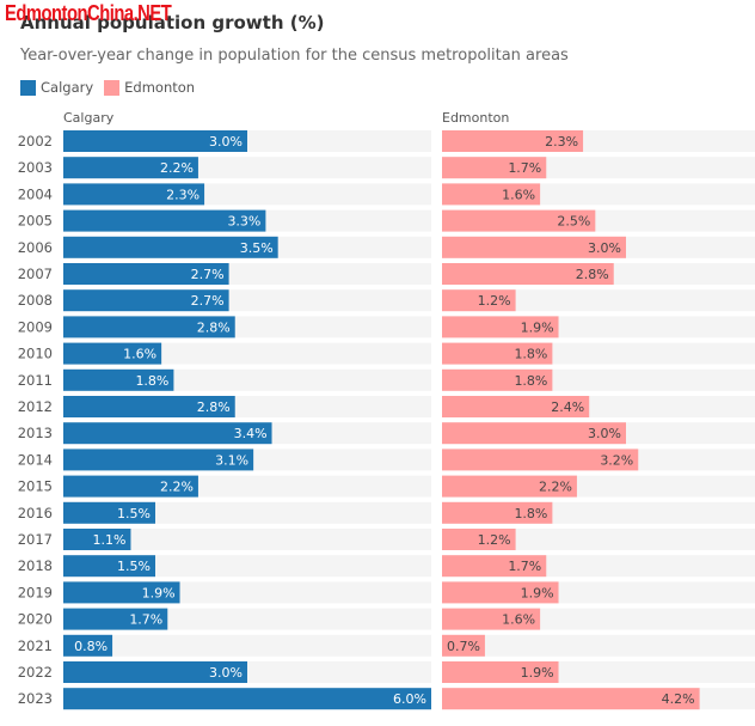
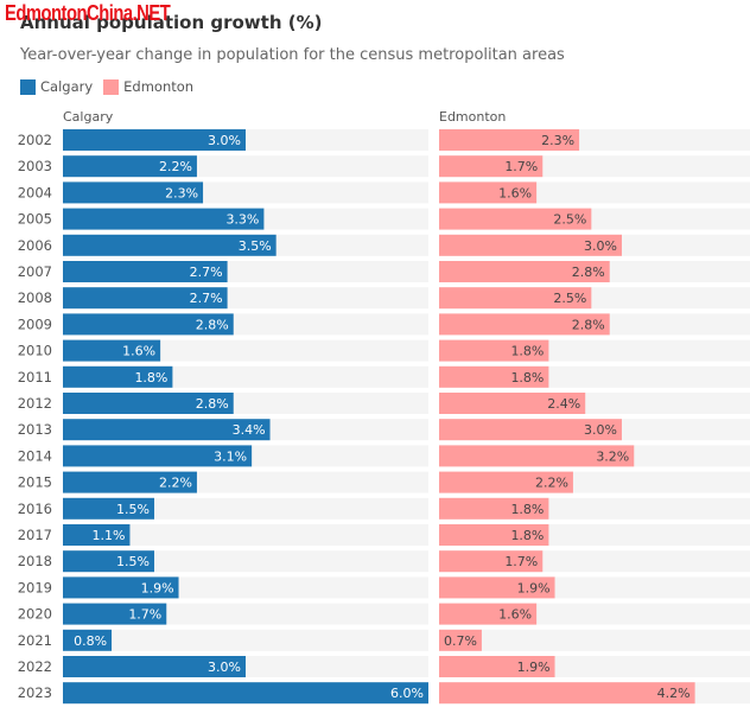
Edmonton/2008: 1.2% -> 2.5%
Edmonton/2009: 1.9% -> 2.8%
Edmonton/2017: 1.2% -> 1.8%
